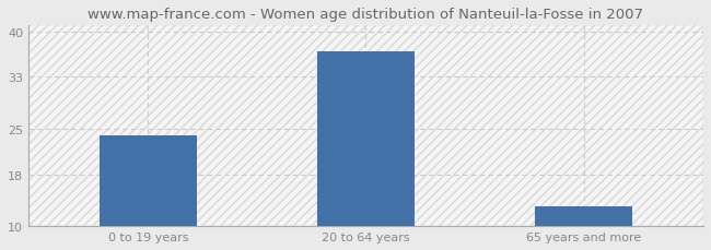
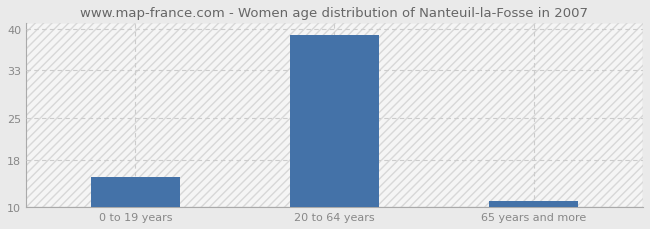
0 to 19 years: 24 -> 15
20 to 64 years: 37 -> 39
65 years and more: 13 -> 11
